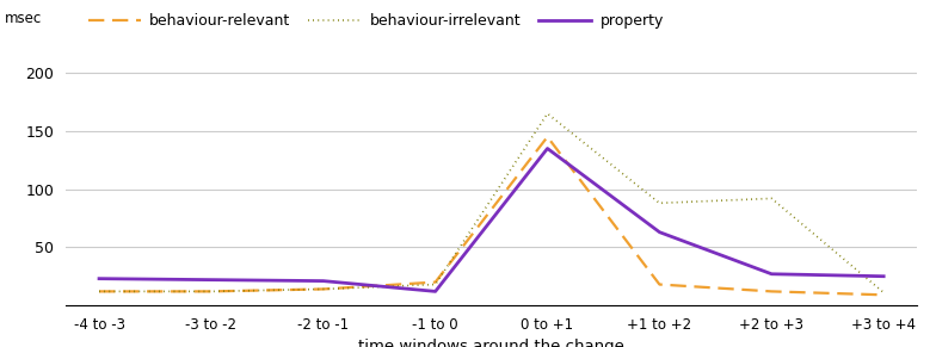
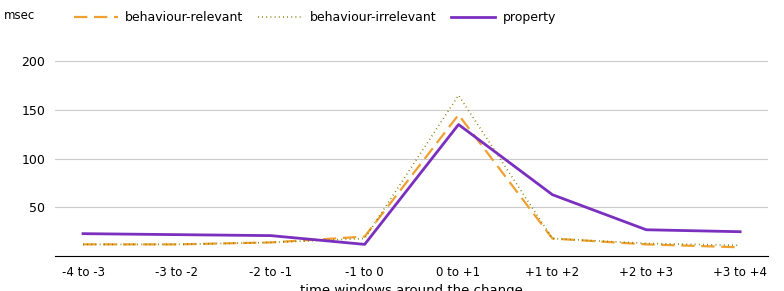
behaviour-irrelevant/+1 to +2: 88 -> 18
behaviour-irrelevant/+2 to +3: 92 -> 13
